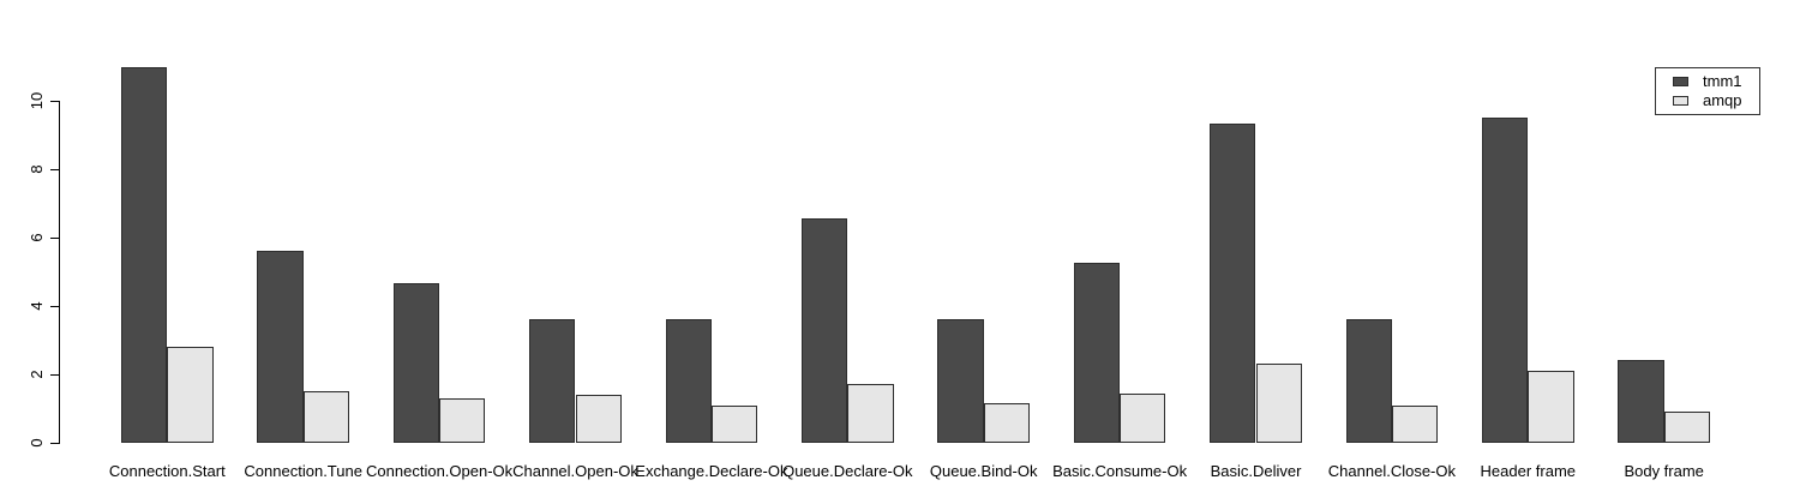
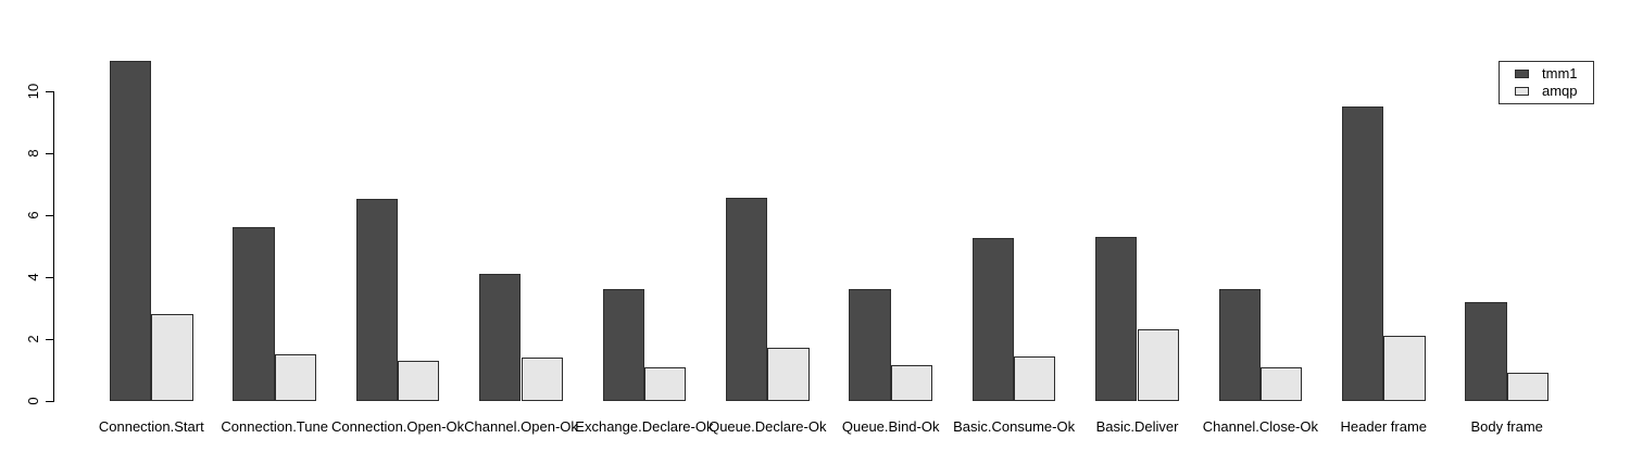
tmm1/Connection.Open-Ok: 4.7 -> 6.5
tmm1/Channel.Open-Ok: 3.6 -> 4.1
tmm1/Basic.Deliver: 9.3 -> 5.3
tmm1/Body frame: 2.4 -> 3.2
